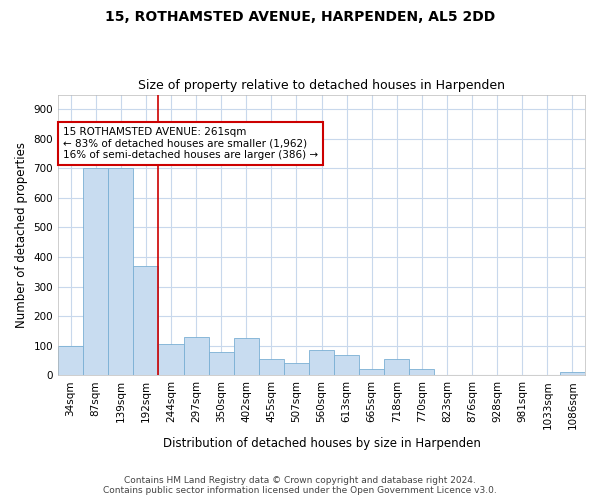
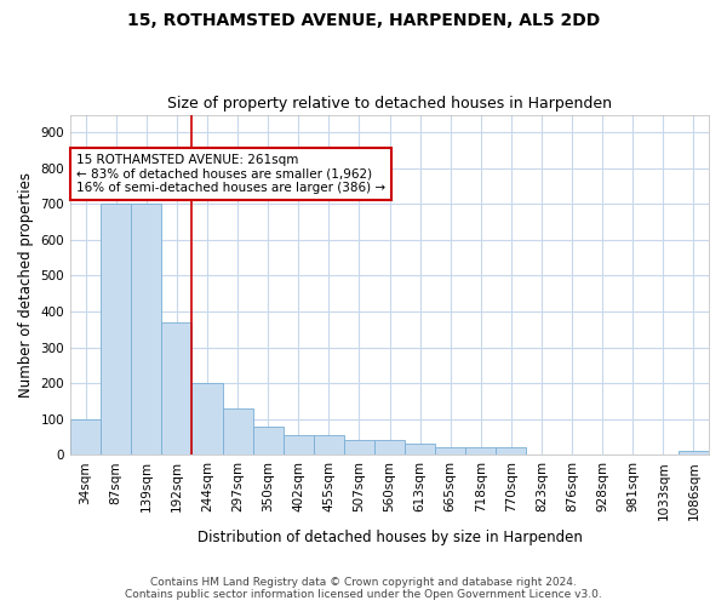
244sqm: 105 -> 200
402sqm: 125 -> 55
560sqm: 85 -> 40
613sqm: 70 -> 30
718sqm: 55 -> 20
